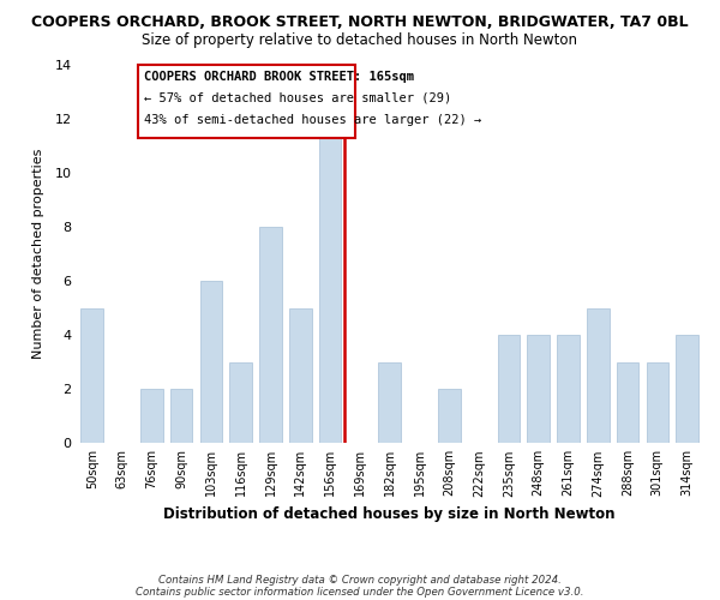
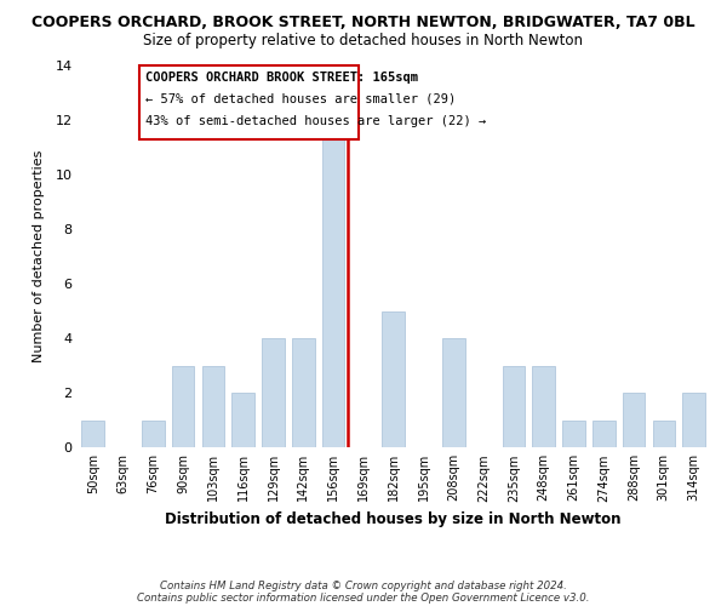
50sqm: 5 -> 1
76sqm: 2 -> 1
90sqm: 2 -> 3
103sqm: 6 -> 3
116sqm: 3 -> 2
129sqm: 8 -> 4
142sqm: 5 -> 4
182sqm: 3 -> 5
208sqm: 2 -> 4
235sqm: 4 -> 3
248sqm: 4 -> 3
261sqm: 4 -> 1
274sqm: 5 -> 1
288sqm: 3 -> 2
301sqm: 3 -> 1
314sqm: 4 -> 2
